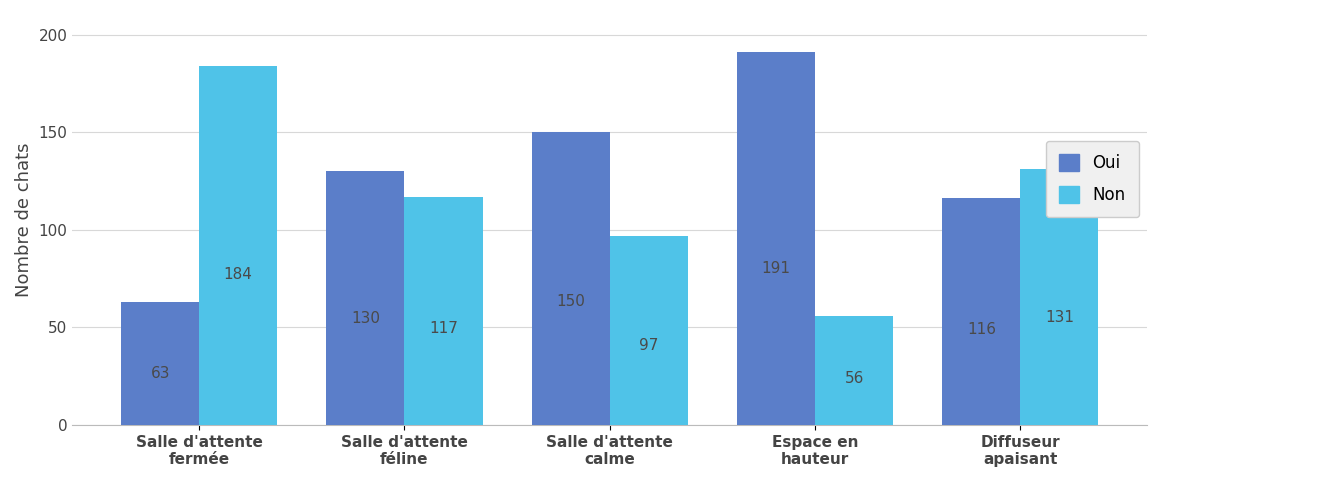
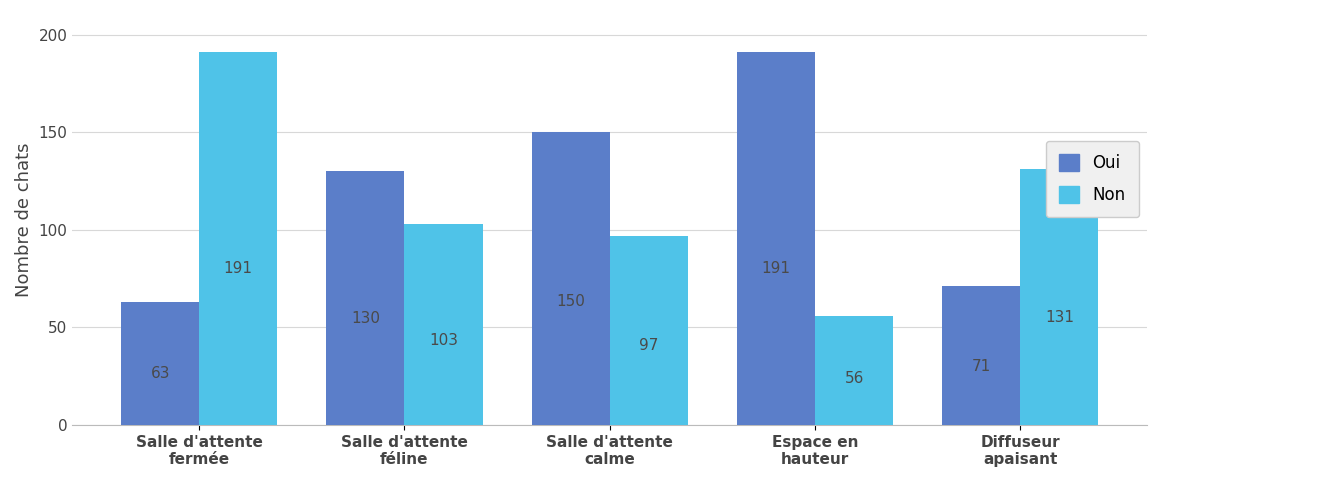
Non/Salle d'attente fermée: 184 -> 191
Non/Salle d'attente féline: 117 -> 103
Oui/Diffuseur apaisant: 116 -> 71
